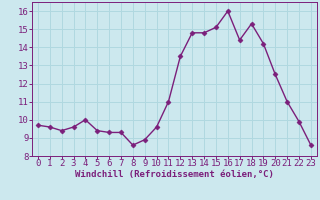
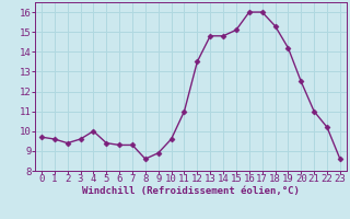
17: 14.4 -> 16.0
22: 9.9 -> 10.2
